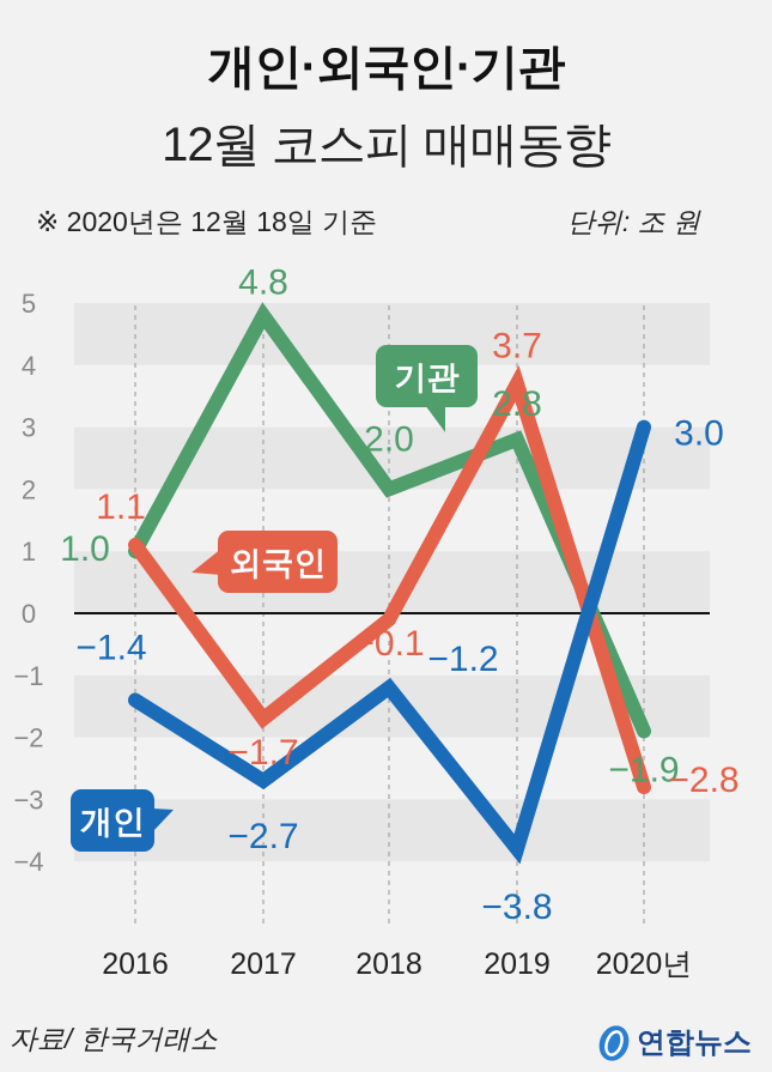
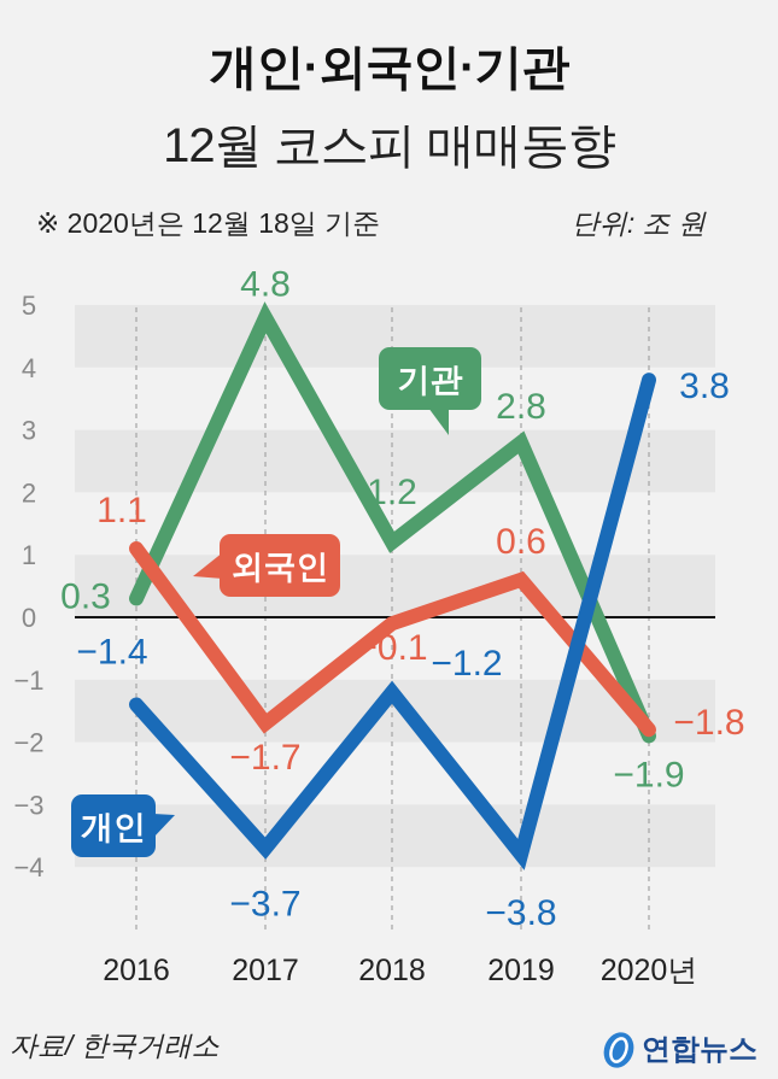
기관/2016: 1.0 -> 0.3
개인/2017: −2.7 -> −3.7
기관/2018: 2.0 -> 1.2
외국인/2019: 3.7 -> 0.6
외국인/2020년: −2.8 -> −1.8
개인/2020년: 3.0 -> 3.8
